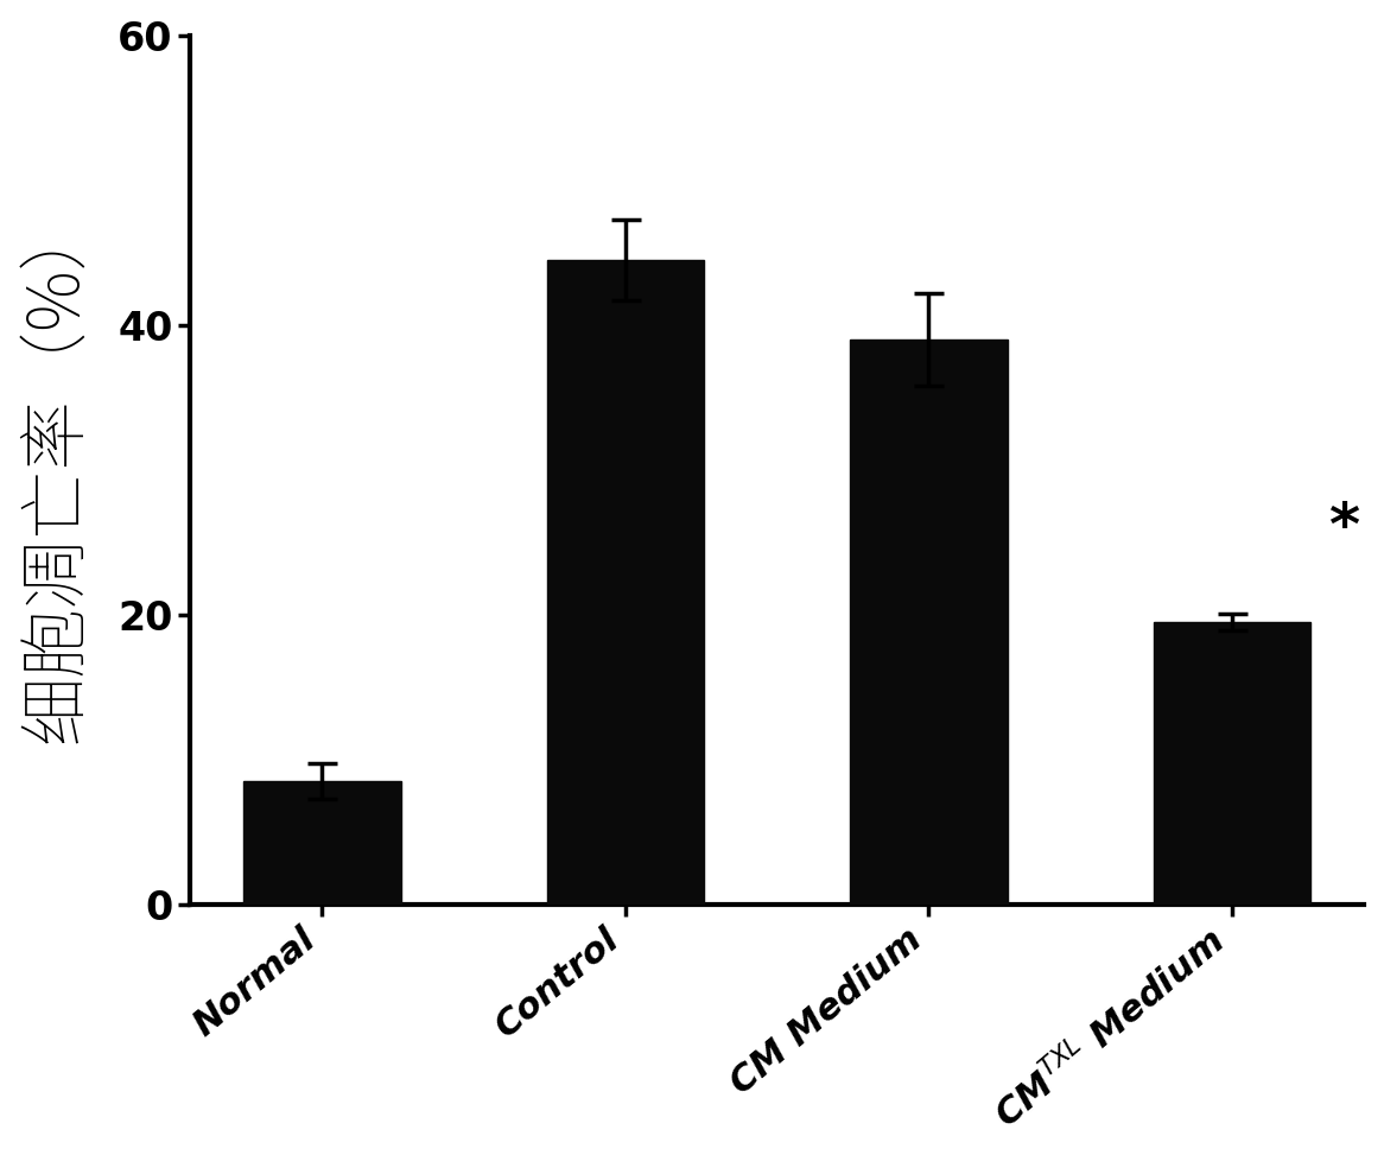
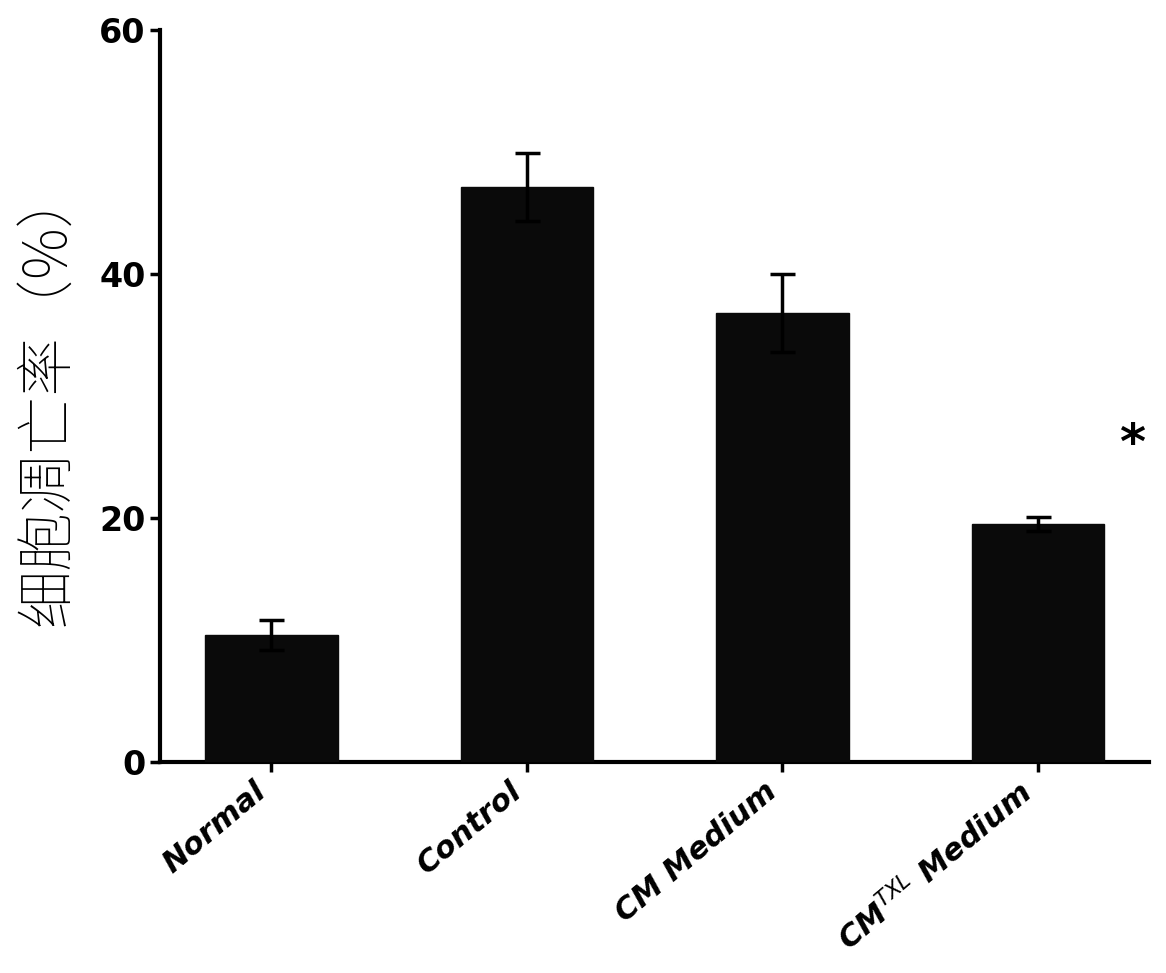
Normal: 8.5 -> 10.4
Control: 44.5 -> 47.1
CM Medium: 39.0 -> 36.8
